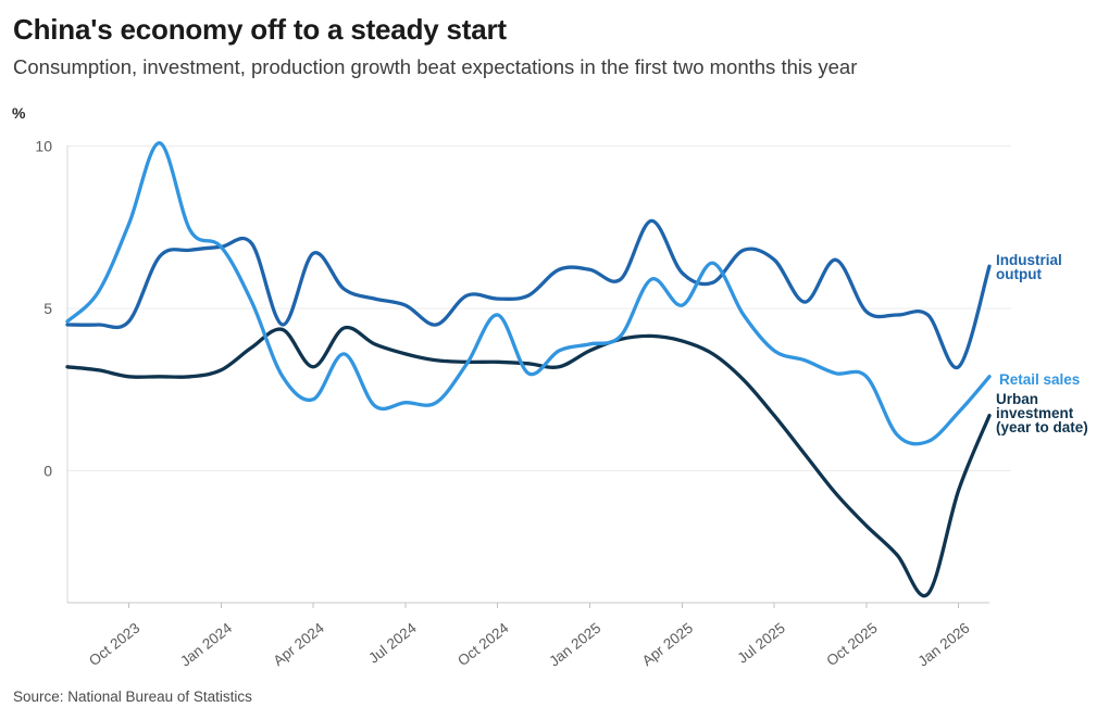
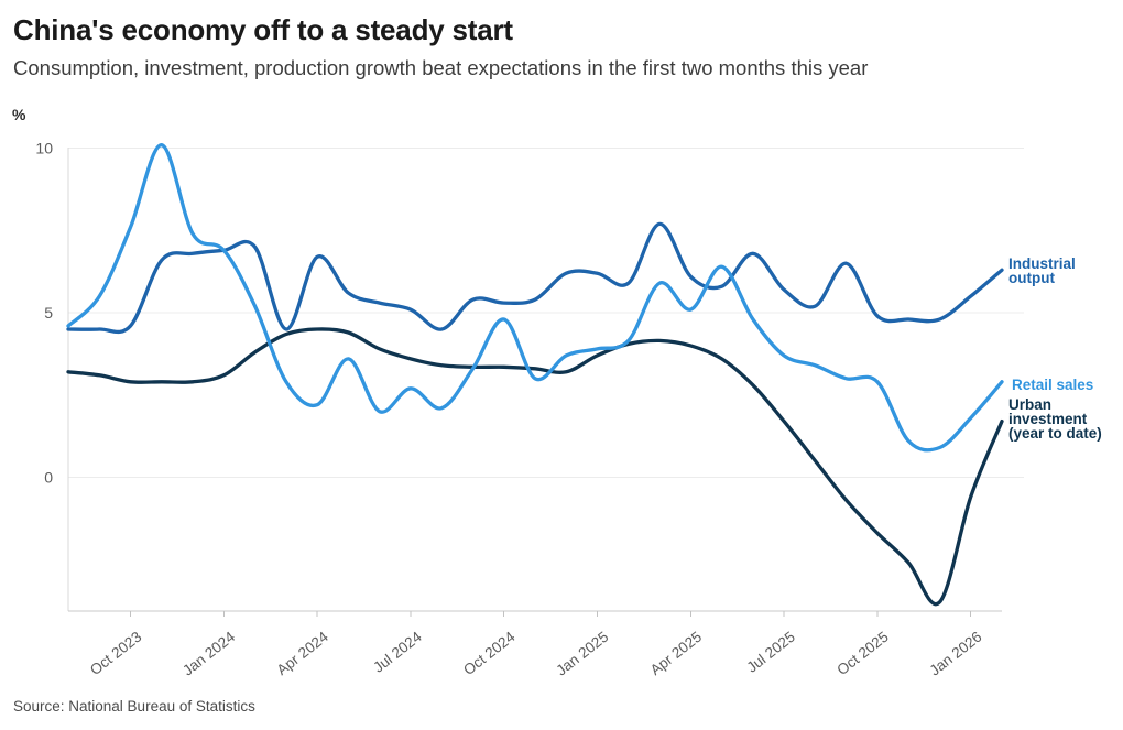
Urban investment (year to date)/Apr 2024: 3.2 -> 4.5
Retail sales/Jul 2024: 2.1 -> 2.7
Industrial output/Jul 2025: 6.5 -> 5.7
Industrial output/Jan 2026: 3.2 -> 5.5
